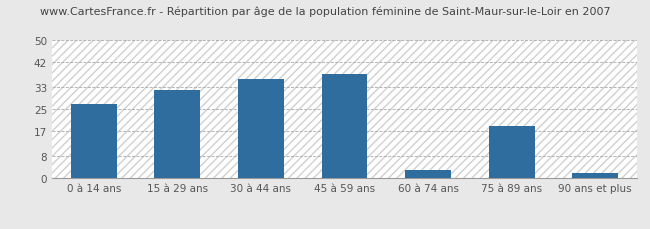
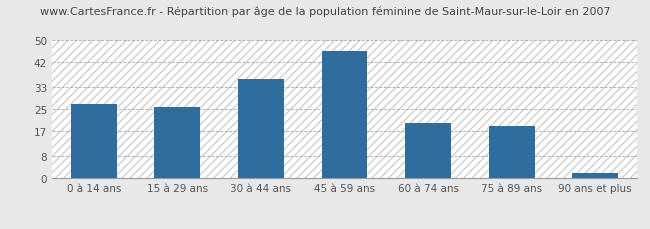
15 à 29 ans: 32 -> 26
45 à 59 ans: 38 -> 46
60 à 74 ans: 3 -> 20
